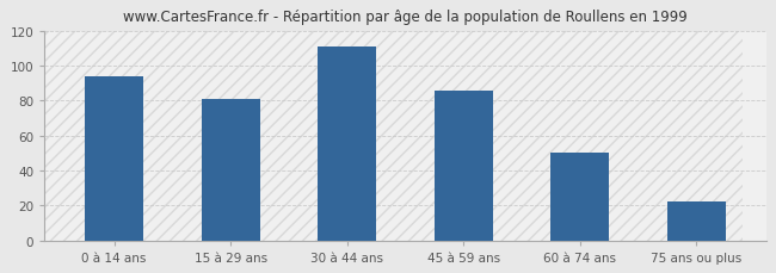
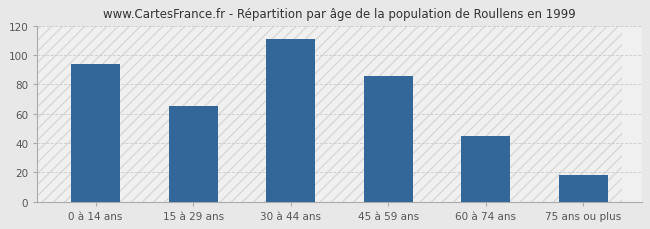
15 à 29 ans: 81 -> 65
60 à 74 ans: 50 -> 45
75 ans ou plus: 22 -> 18
